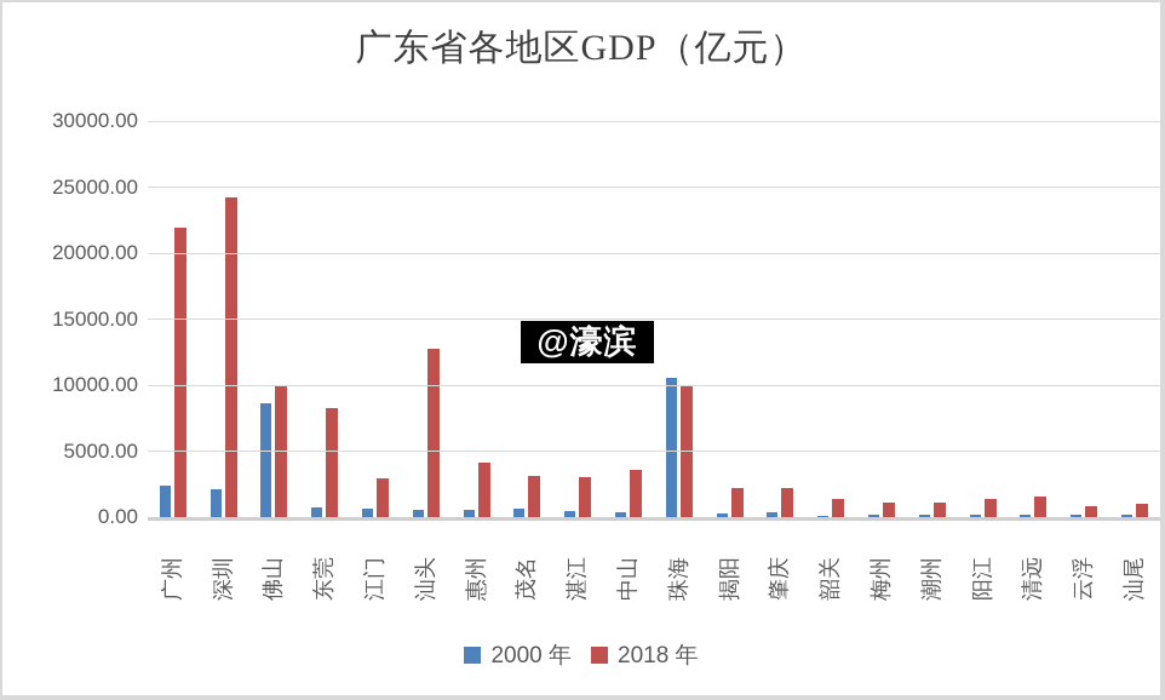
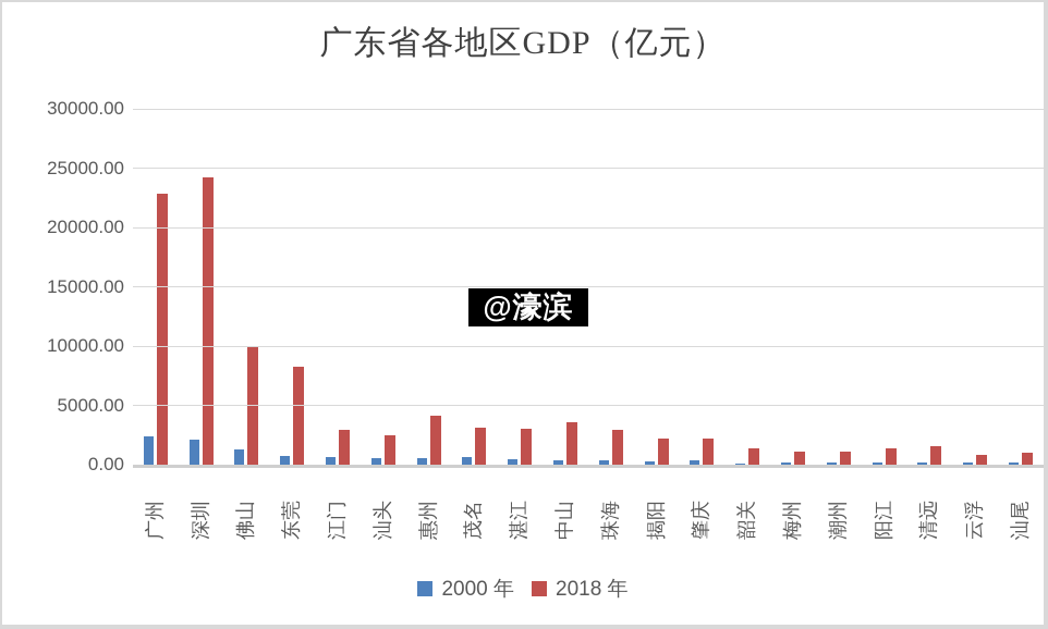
2018 年/广州: 21900 -> 22800
2000 年/佛山: 8600 -> 1300
2018 年/汕头: 12800 -> 2500
2000 年/珠海: 10600 -> 400
2018 年/珠海: 10000 -> 3000
